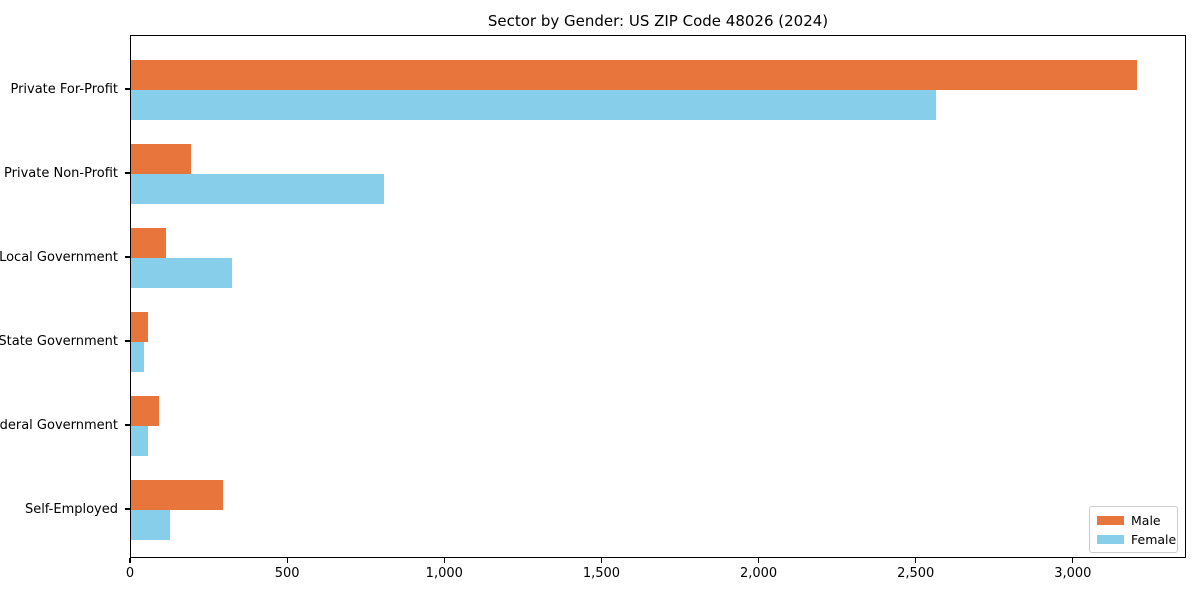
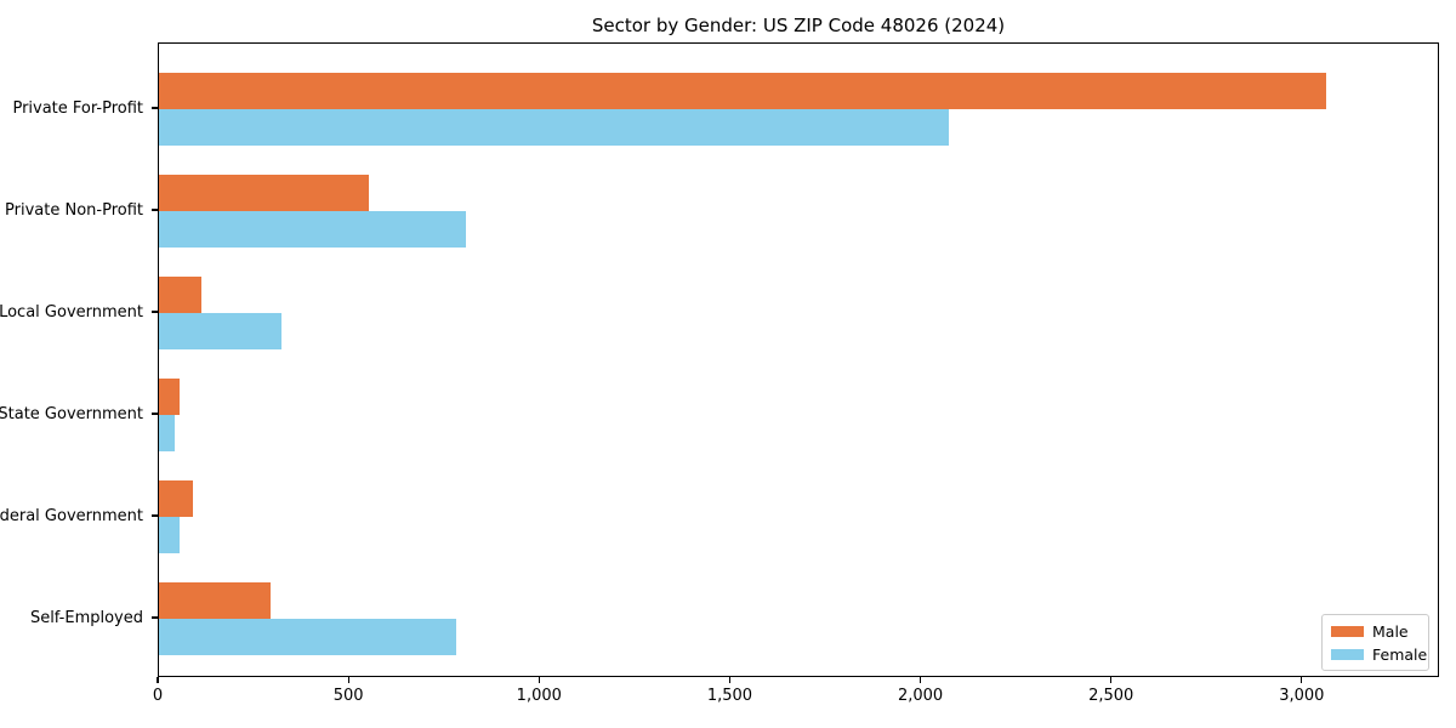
Male/Private For-Profit: 3200 -> 3060
Female/Private For-Profit: 2560 -> 2070
Male/Private Non-Profit: 190 -> 550
Female/Self-Employed: 120 -> 780
